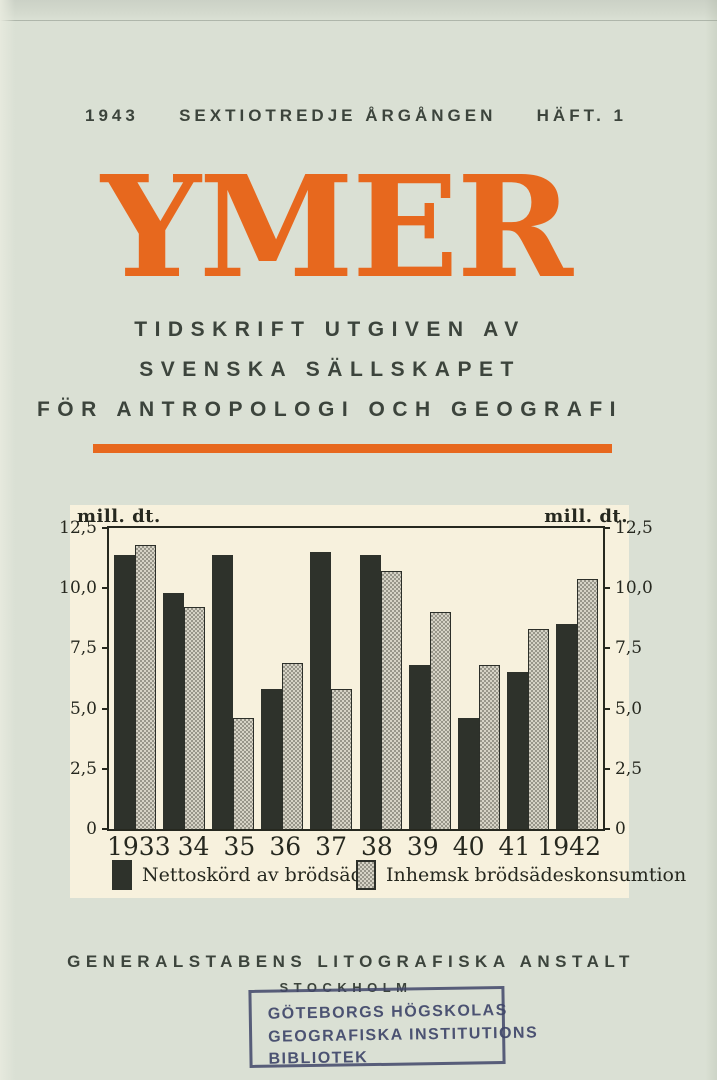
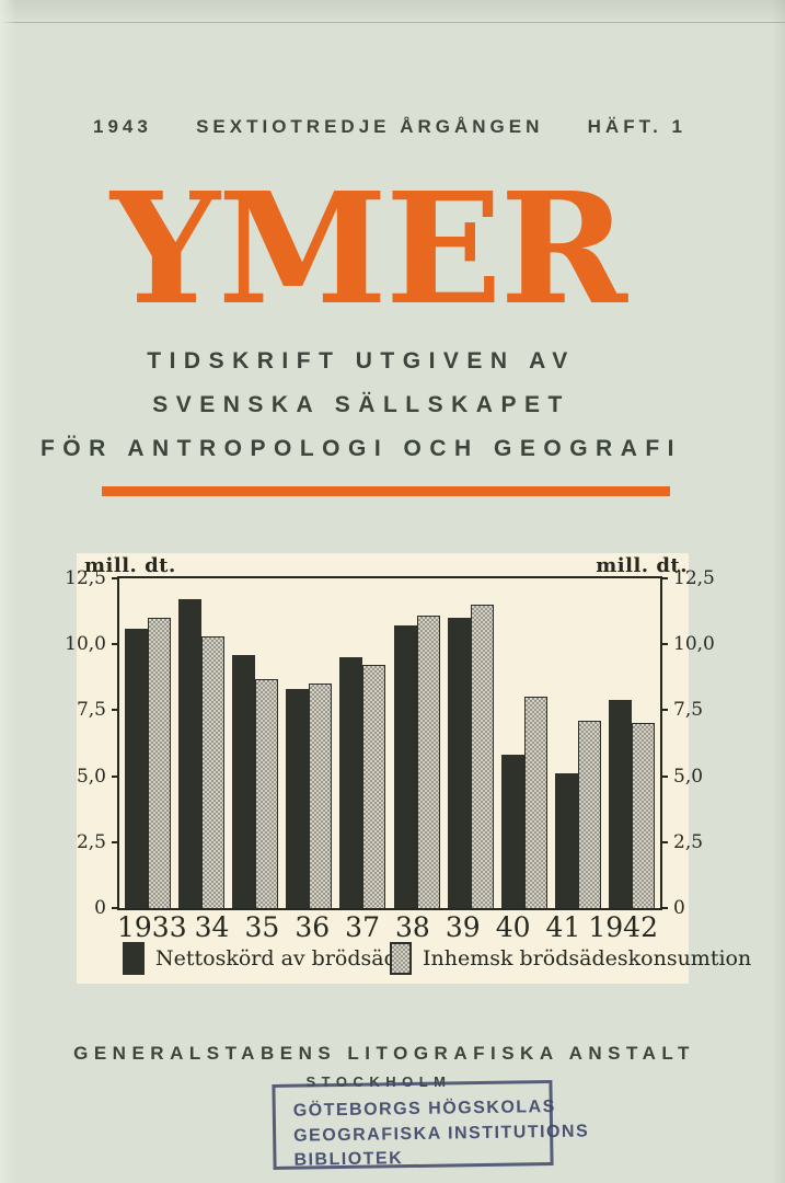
Nettoskörd av brödsäd/1933: 11,4 -> 10,6
Inhemsk brödsädeskonsumtion/1933: 11,8 -> 11,0
Nettoskörd av brödsäd/34: 9,8 -> 11,7
Inhemsk brödsädeskonsumtion/34: 9,2 -> 10,3
Nettoskörd av brödsäd/35: 11,4 -> 9,6
Inhemsk brödsädeskonsumtion/35: 4,6 -> 8,7
Nettoskörd av brödsäd/36: 5,8 -> 8,3
Inhemsk brödsädeskonsumtion/36: 6,9 -> 8,5
Nettoskörd av brödsäd/37: 11,5 -> 9,5
Inhemsk brödsädeskonsumtion/37: 5,8 -> 9,2
Nettoskörd av brödsäd/38: 11,4 -> 10,7
Inhemsk brödsädeskonsumtion/38: 10,7 -> 11,1
Nettoskörd av brödsäd/39: 6,8 -> 11,0
Inhemsk brödsädeskonsumtion/39: 9,0 -> 11,5
Nettoskörd av brödsäd/40: 4,6 -> 5,8
Inhemsk brödsädeskonsumtion/40: 6,8 -> 8,0
Nettoskörd av brödsäd/41: 6,5 -> 5,1
Inhemsk brödsädeskonsumtion/41: 8,3 -> 7,1
Nettoskörd av brödsäd/1942: 8,5 -> 7,9
Inhemsk brödsädeskonsumtion/1942: 10,4 -> 7,0
